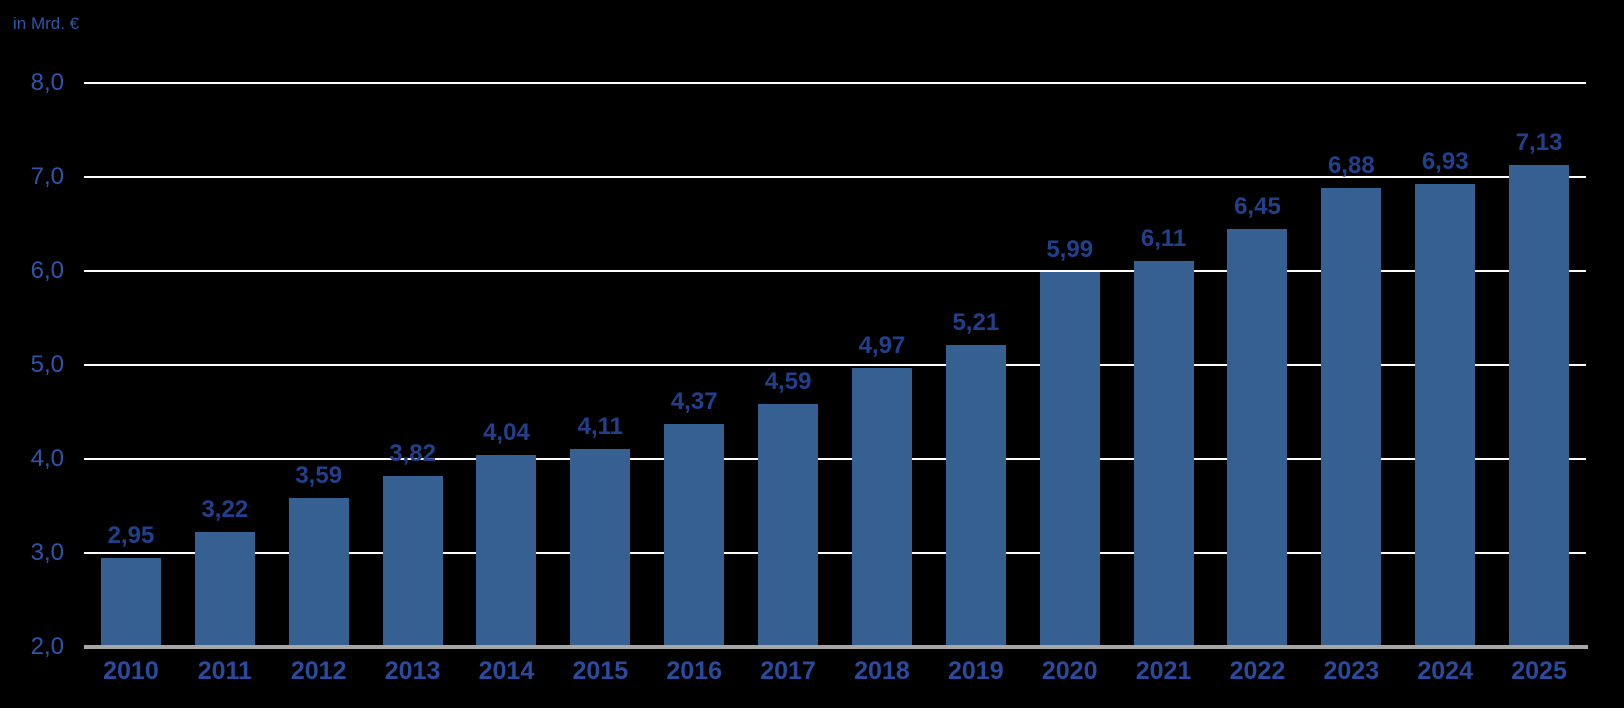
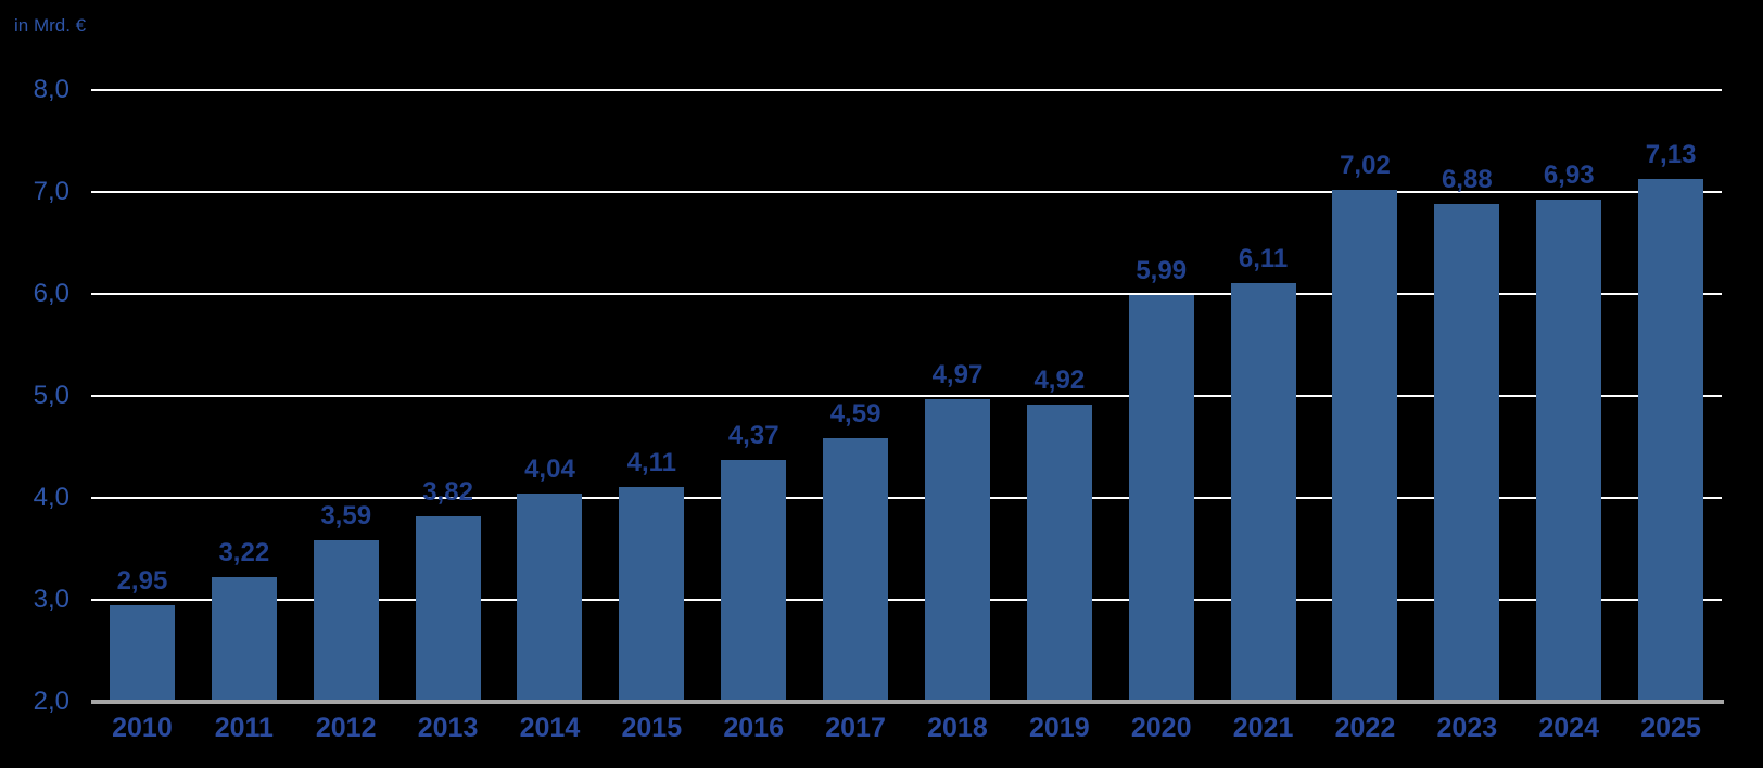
2019: 5,21 -> 4,92
2022: 6,45 -> 7,02
